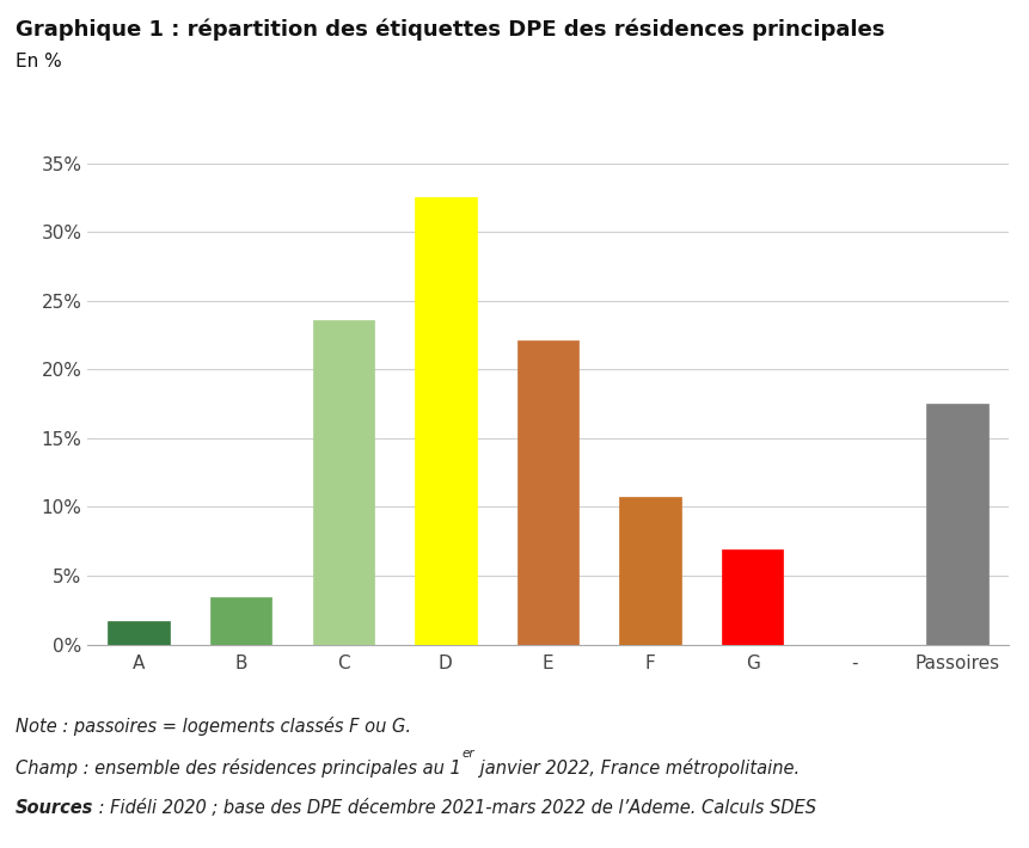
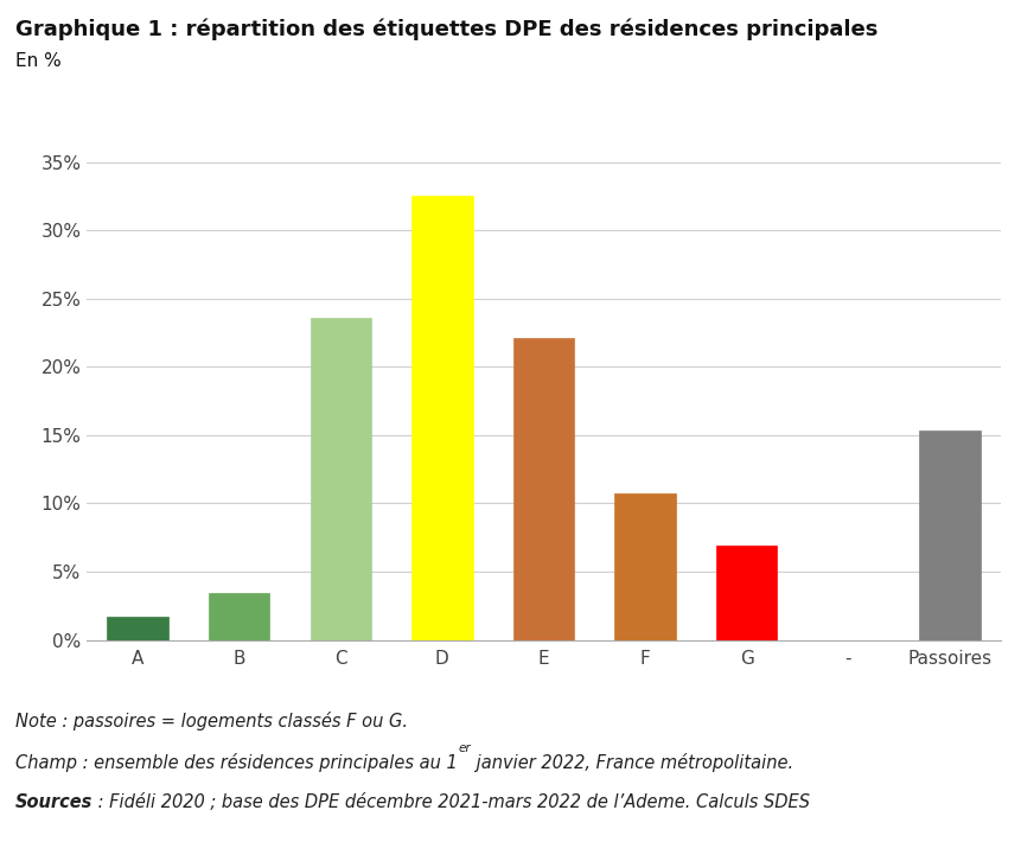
Passoires: 17.5% -> 15.3%
